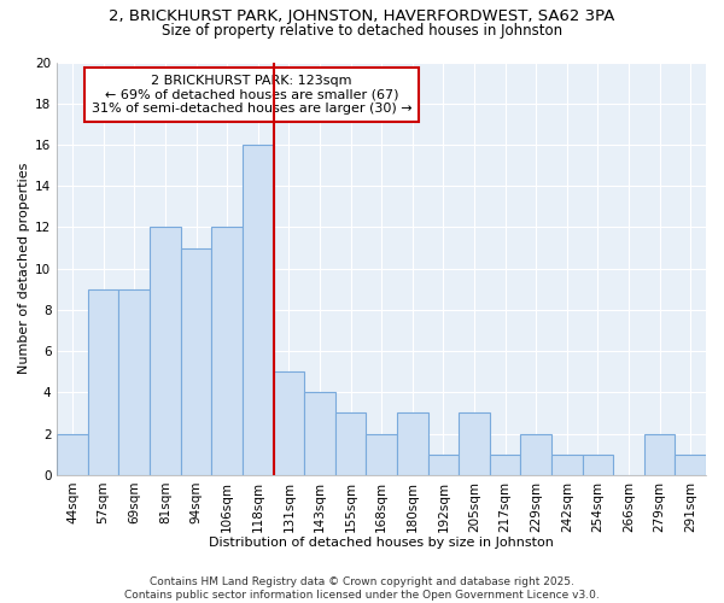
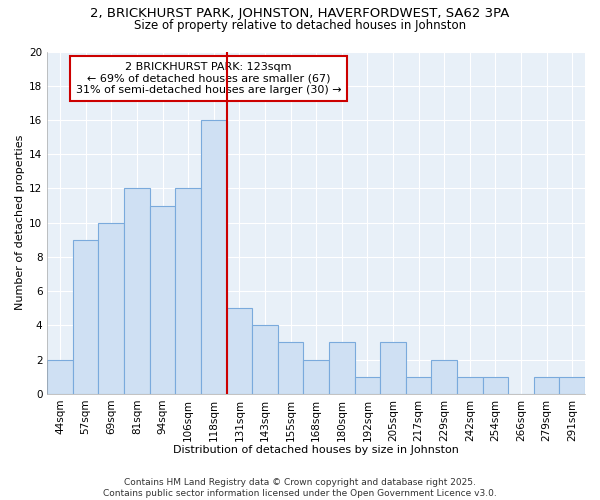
69sqm: 9 -> 10
279sqm: 2 -> 1
